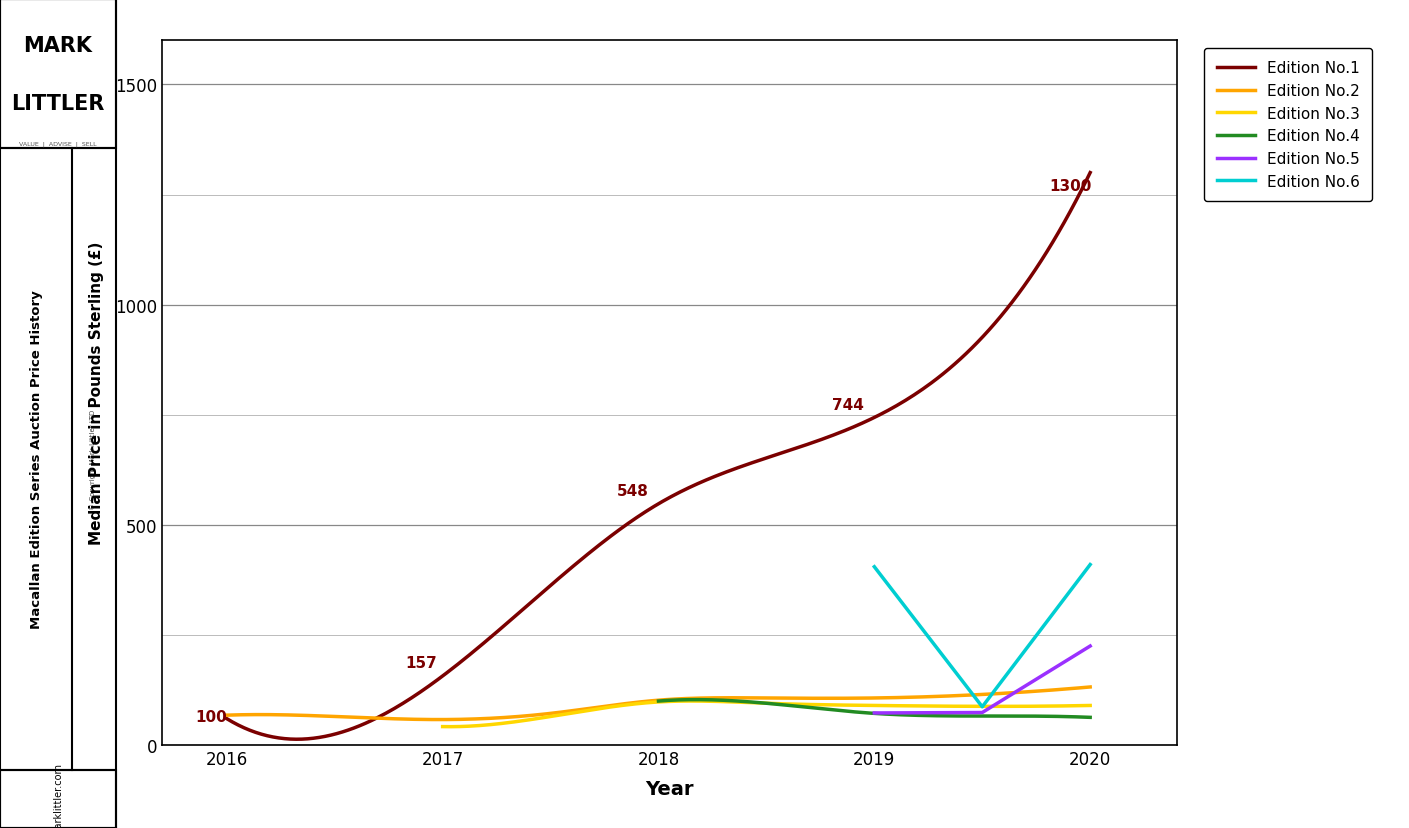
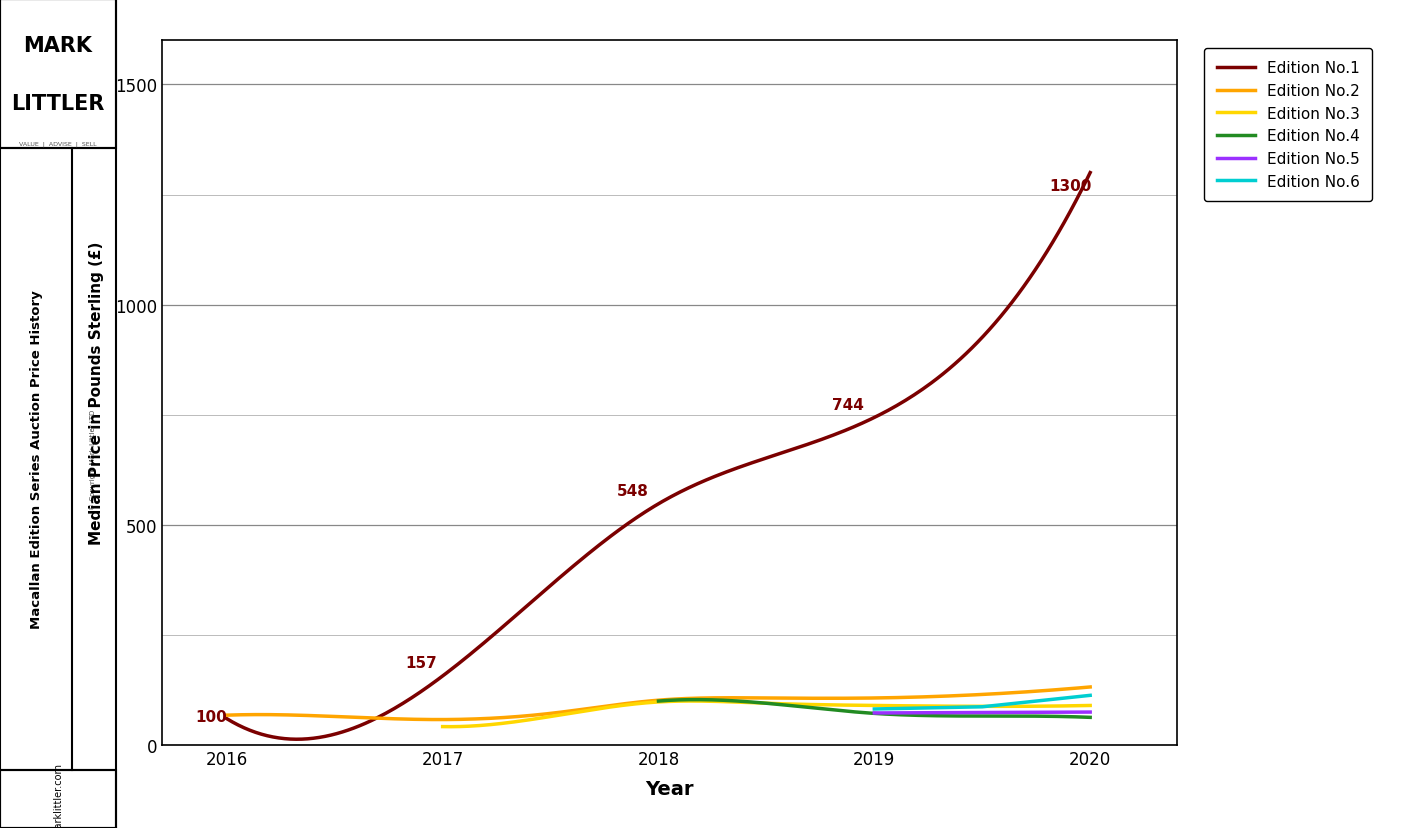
Edition No.6/2019: 405 -> 82
Edition No.5/2020: 225 -> 75
Edition No.6/2020: 410 -> 113
